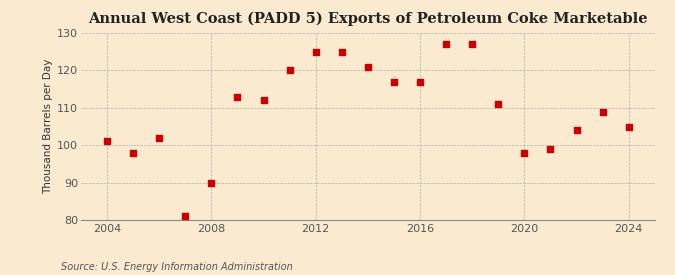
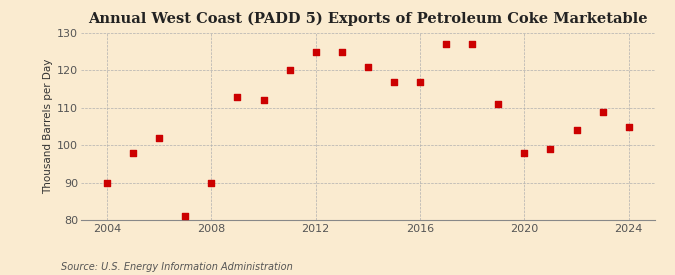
2004: 101 -> 90
